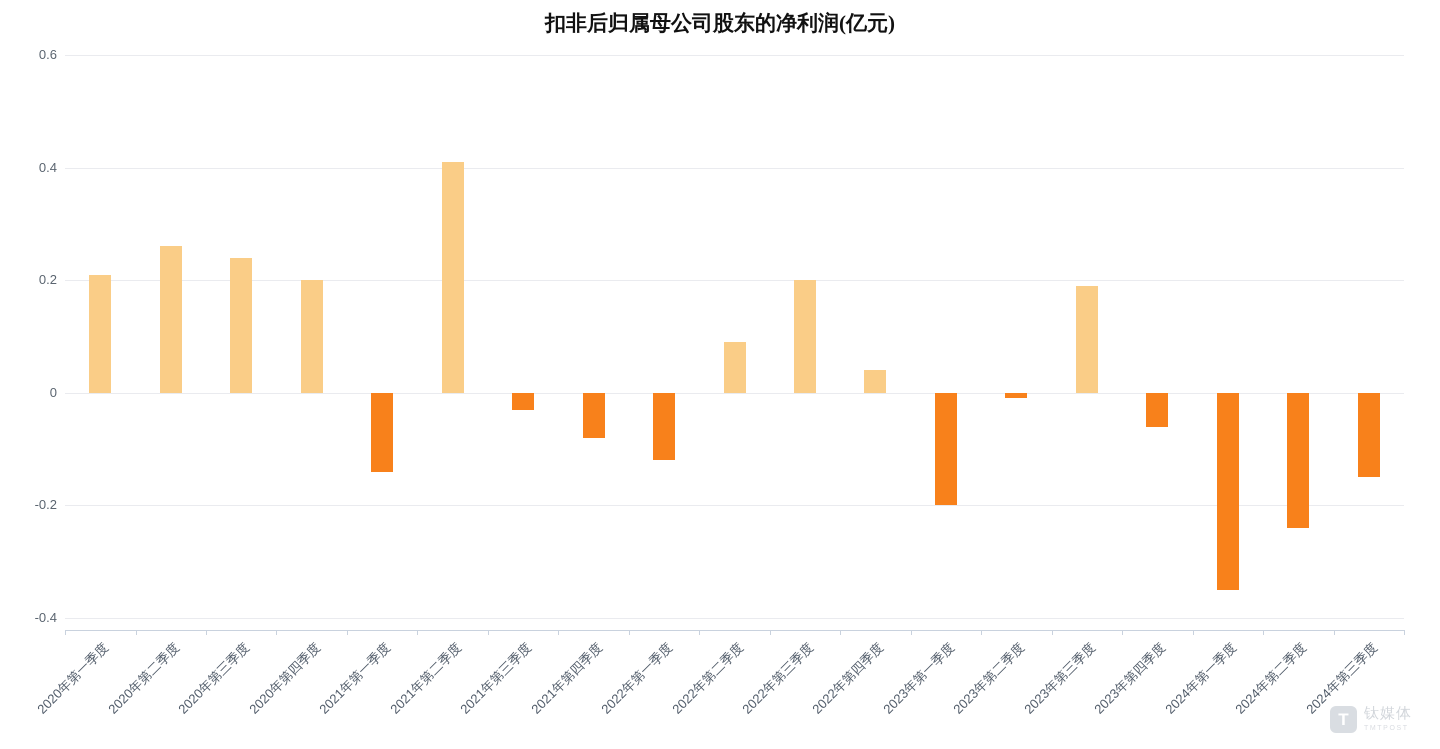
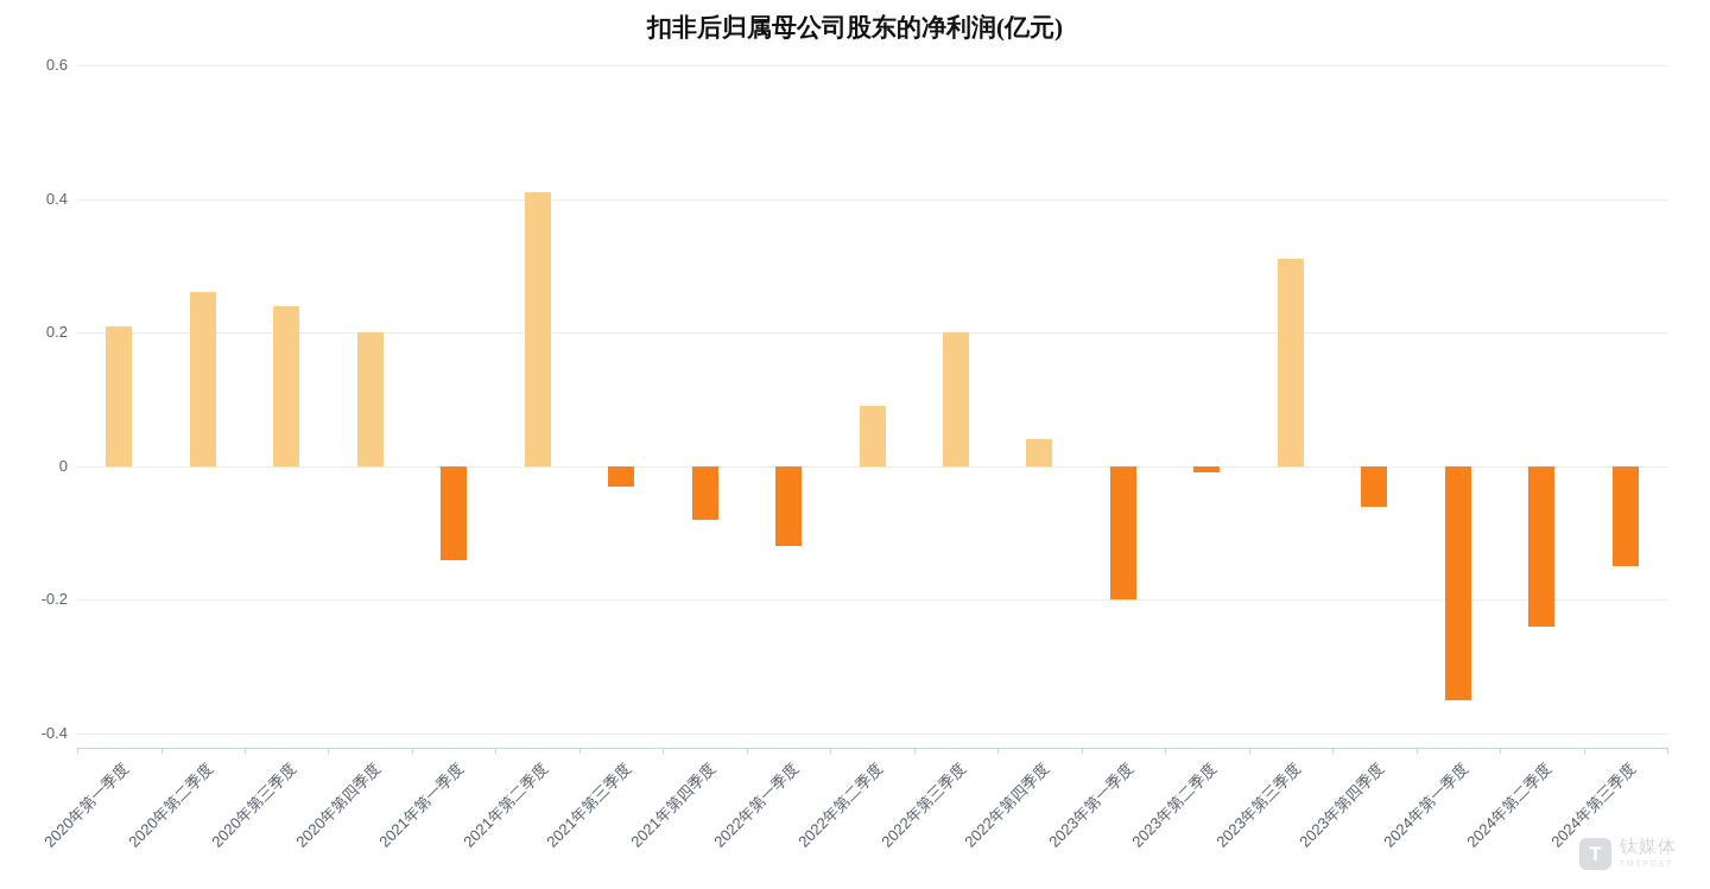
2023年第三季度: 0.19 -> 0.31
